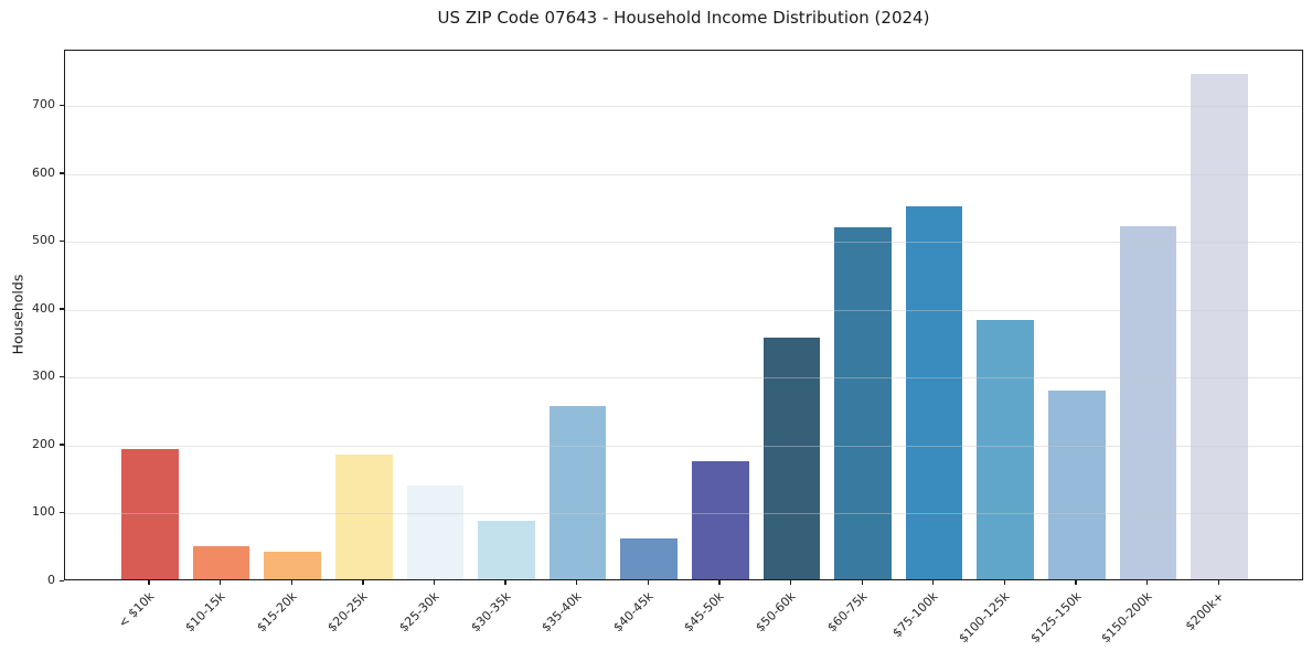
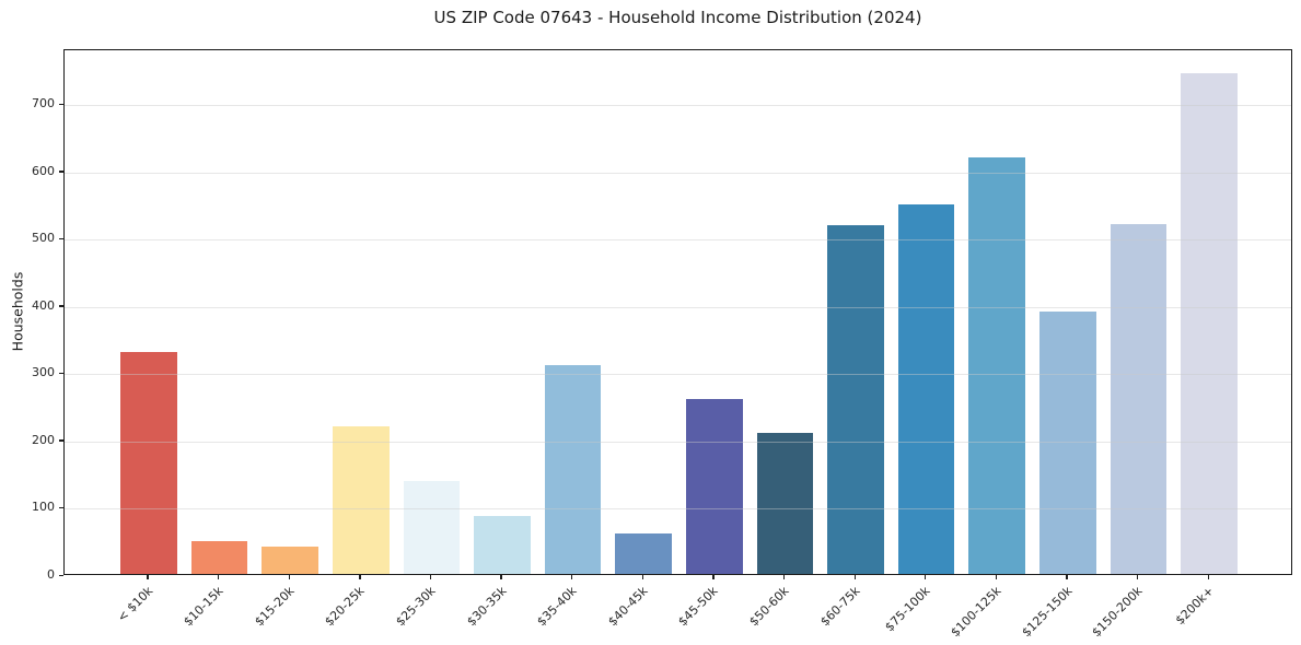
< $10k: 190 -> 330
$20-25k: 180 -> 220
$35-40k: 260 -> 310
$45-50k: 170 -> 260
$50-60k: 360 -> 210
$100-125k: 380 -> 620
$125-150k: 280 -> 390
